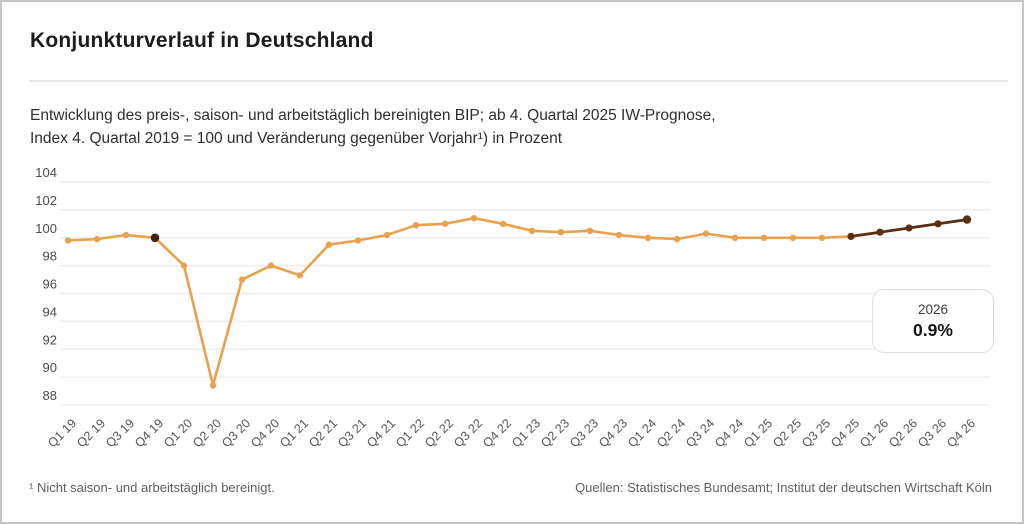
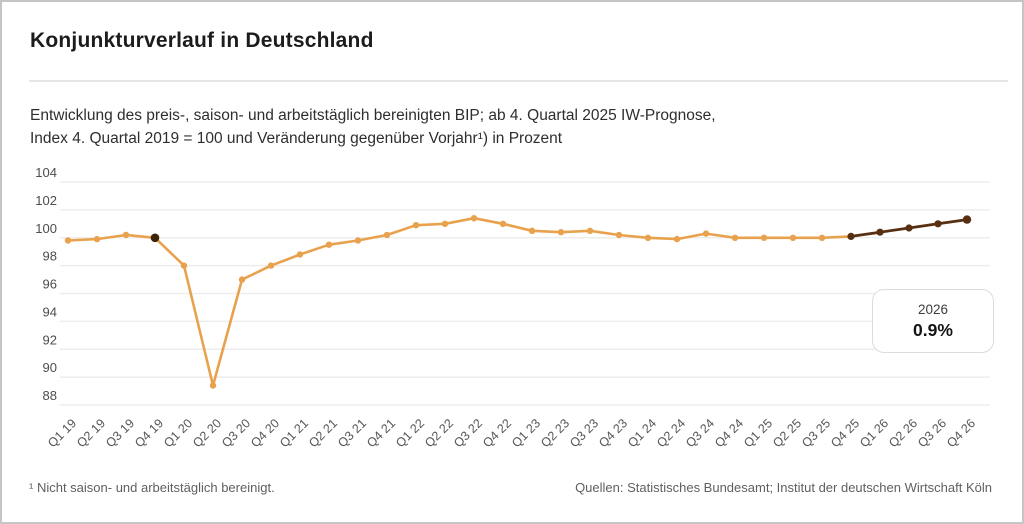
Q1 21: 97.3 -> 98.8
